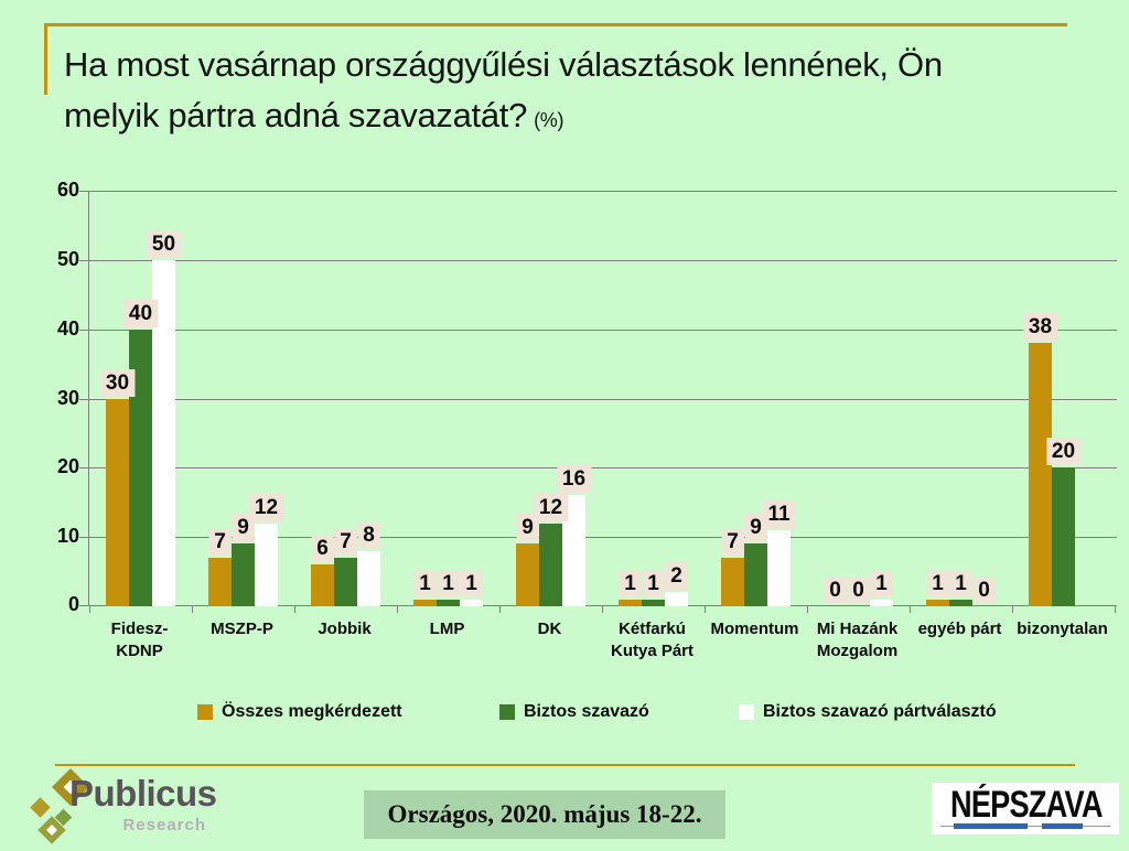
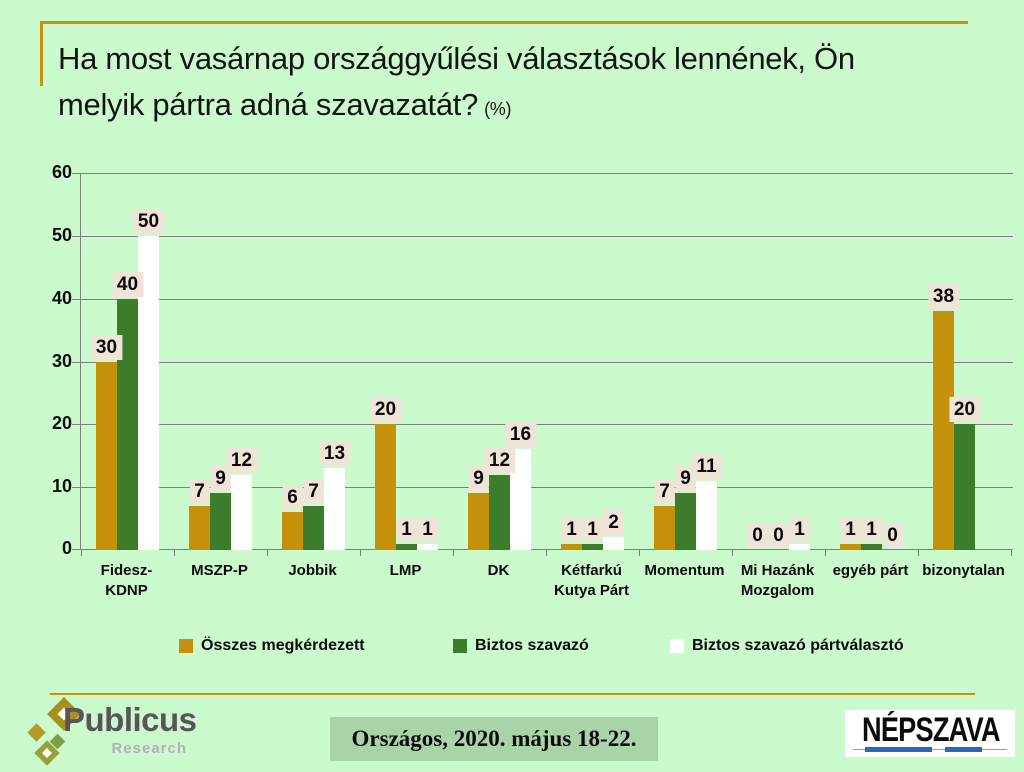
Biztos szavazó pártválasztó/Jobbik: 8 -> 13
Összes megkérdezett/LMP: 1 -> 20
